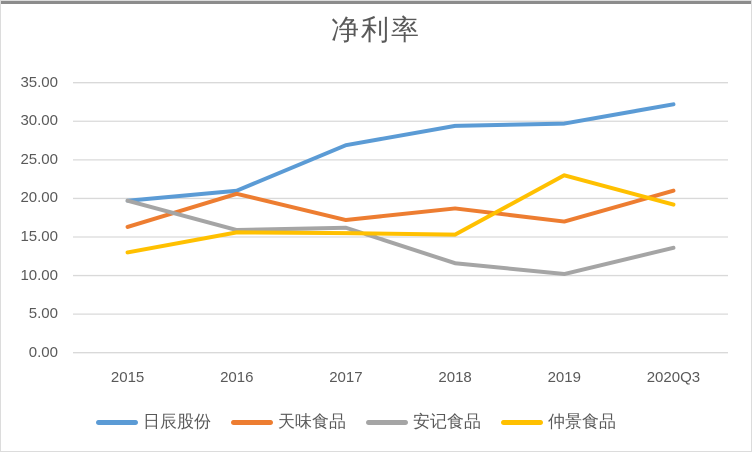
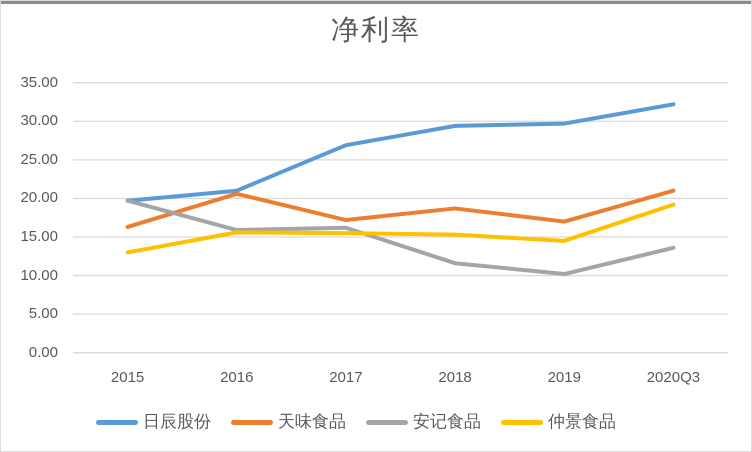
仲景食品/2019: 23 -> 14
